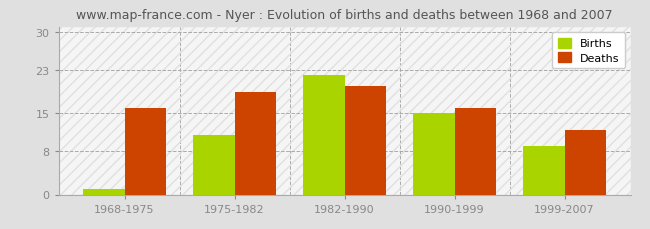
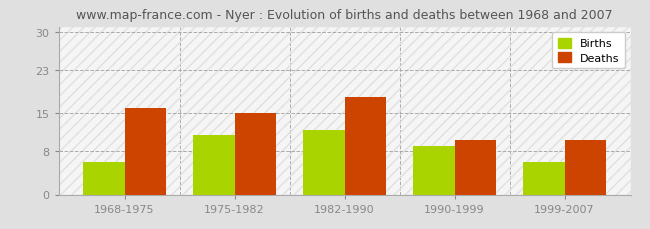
Births/1968-1975: 1 -> 6
Deaths/1975-1982: 19 -> 15
Births/1982-1990: 22 -> 12
Deaths/1982-1990: 20 -> 18
Births/1990-1999: 15 -> 9
Deaths/1990-1999: 16 -> 10
Births/1999-2007: 9 -> 6
Deaths/1999-2007: 12 -> 10
